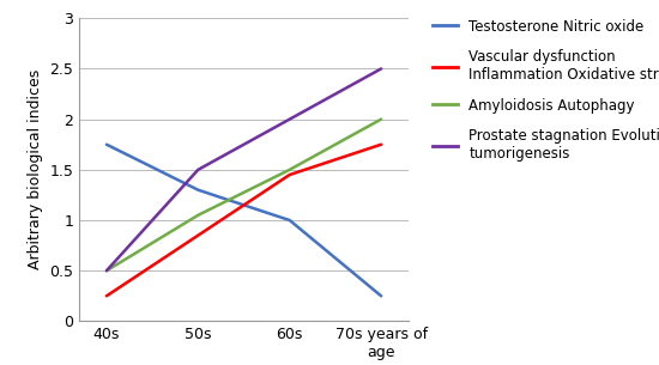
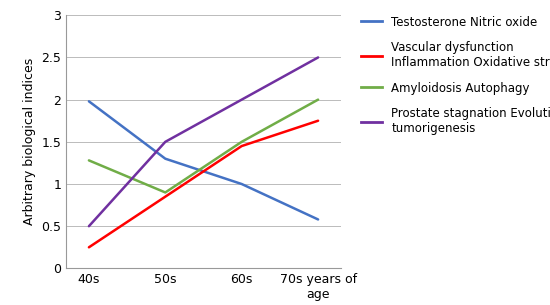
Testosterone Nitric oxide/40s: 1.75 -> 1.98
Amyloidosis Autophagy/40s: 0.50 -> 1.28
Amyloidosis Autophagy/50s: 1.05 -> 0.90
Testosterone Nitric oxide/70s years of age: 0.25 -> 0.58
